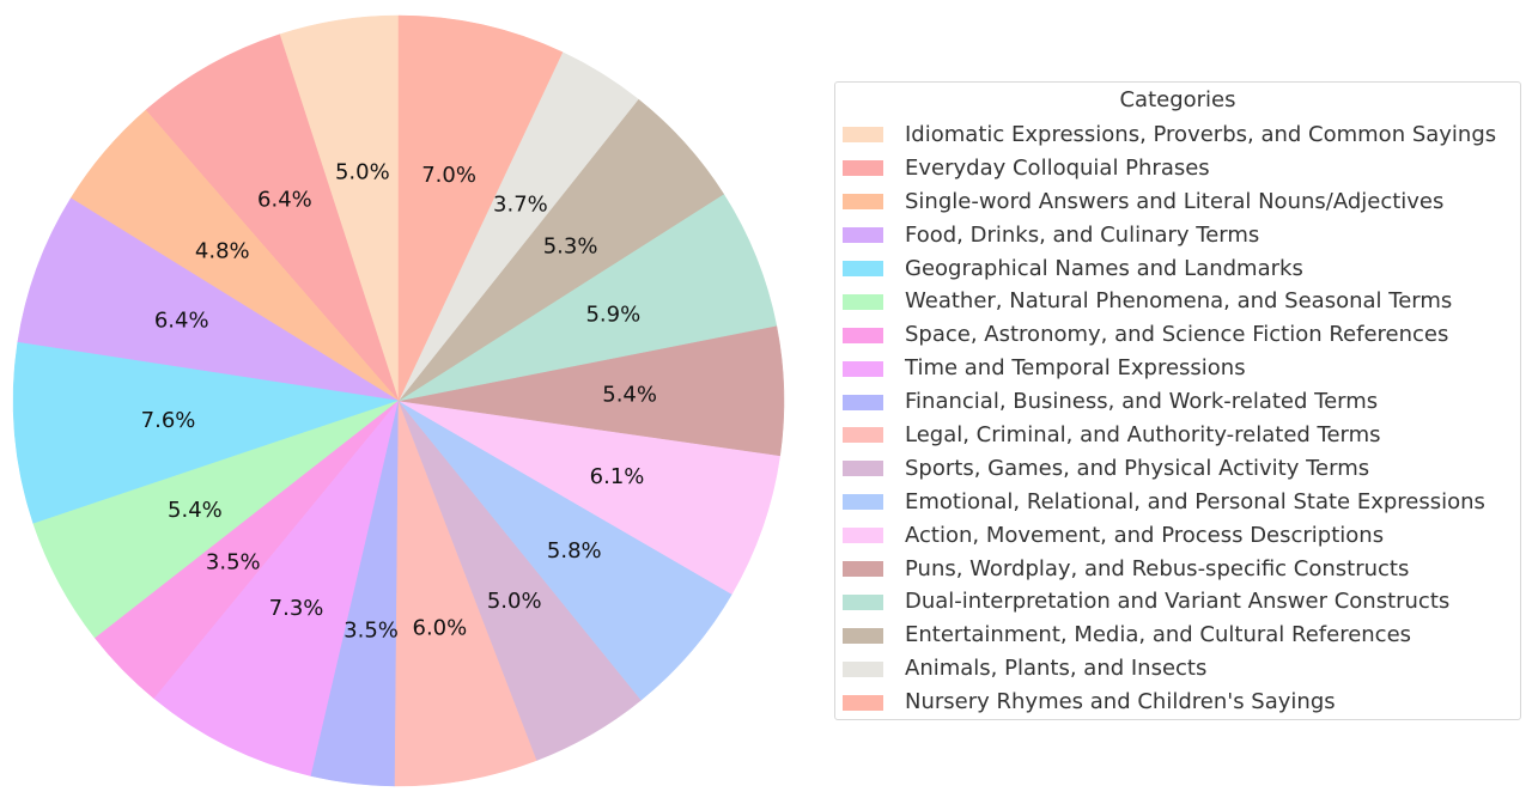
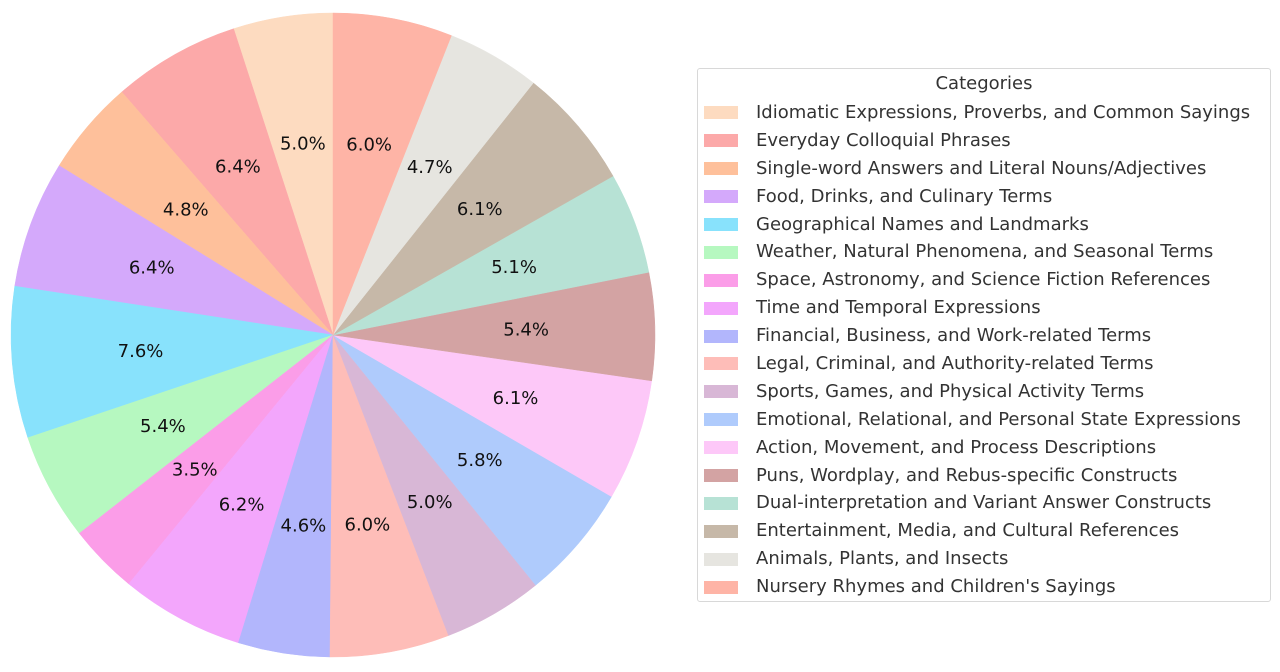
Time and Temporal Expressions: 7.3% -> 6.2%
Financial, Business, and Work-related Terms: 3.5% -> 4.6%
Dual-interpretation and Variant Answer Constructs: 5.9% -> 5.1%
Entertainment, Media, and Cultural References: 5.3% -> 6.1%
Animals, Plants, and Insects: 3.7% -> 4.7%
Nursery Rhymes and Children's Sayings: 7.0% -> 6.0%
